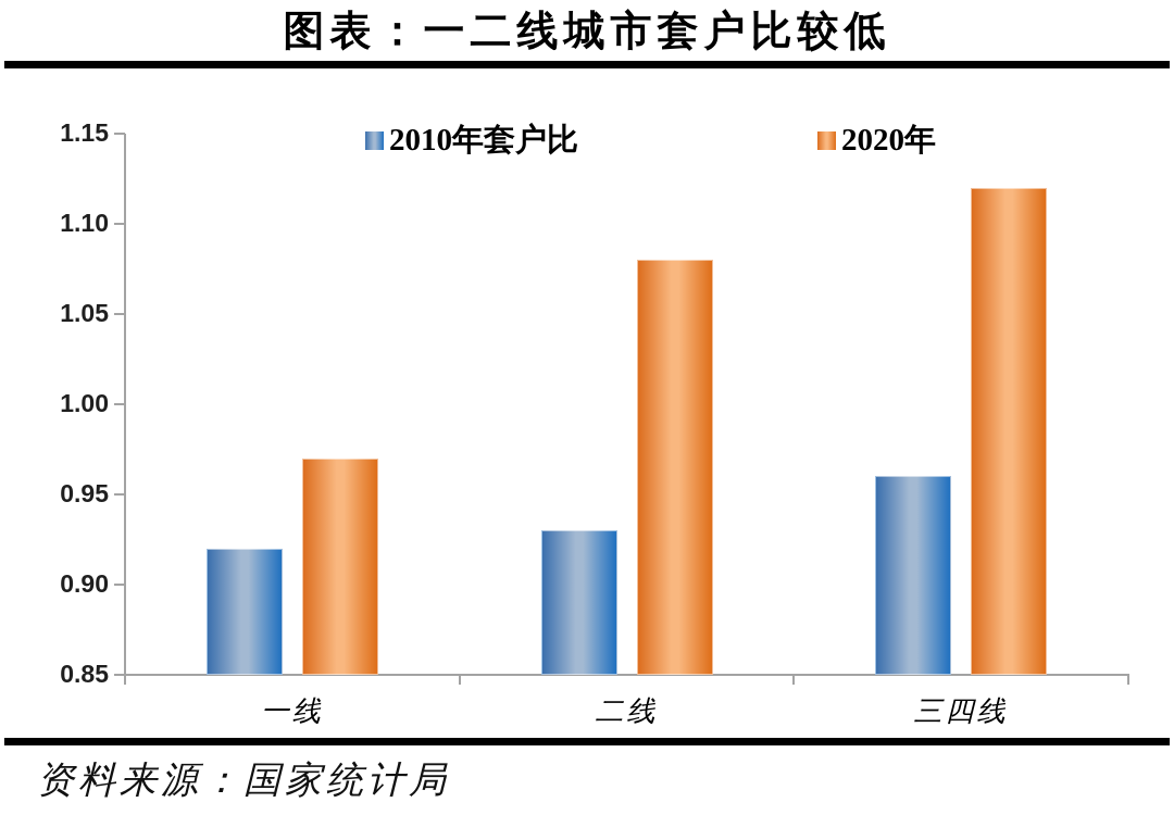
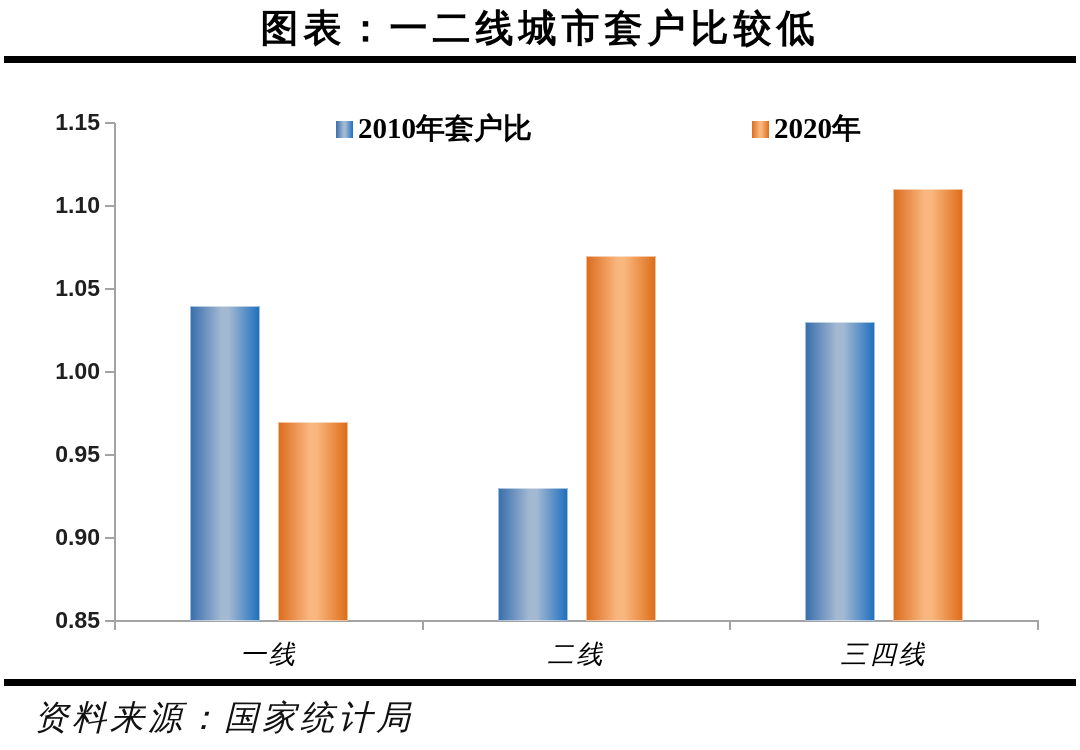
2010年套户比/一线: 0.92 -> 1.04
2020年/二线: 1.08 -> 1.07
2010年套户比/三四线: 0.96 -> 1.03
2020年/三四线: 1.12 -> 1.11
